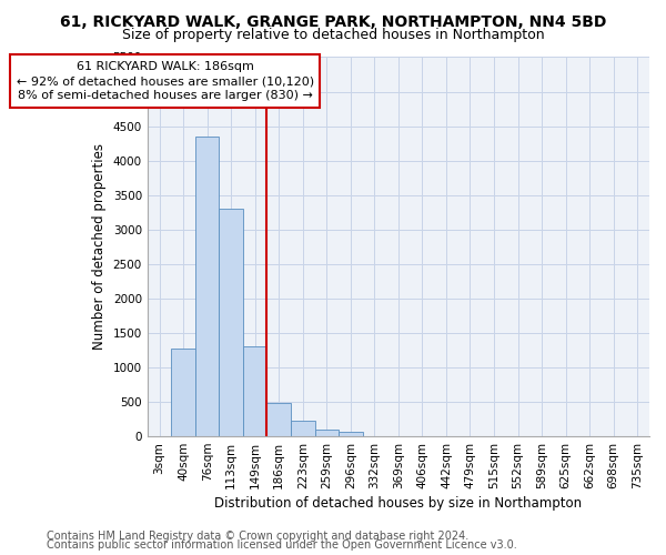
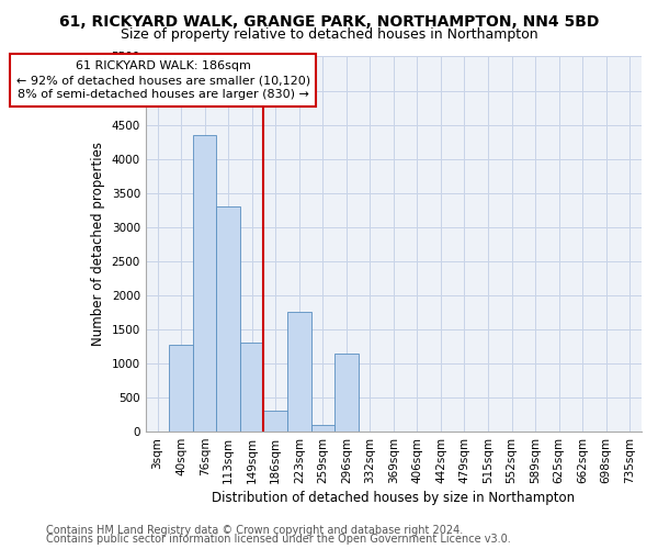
186sqm: 480 -> 300
223sqm: 230 -> 1760
296sqm: 60 -> 1140
